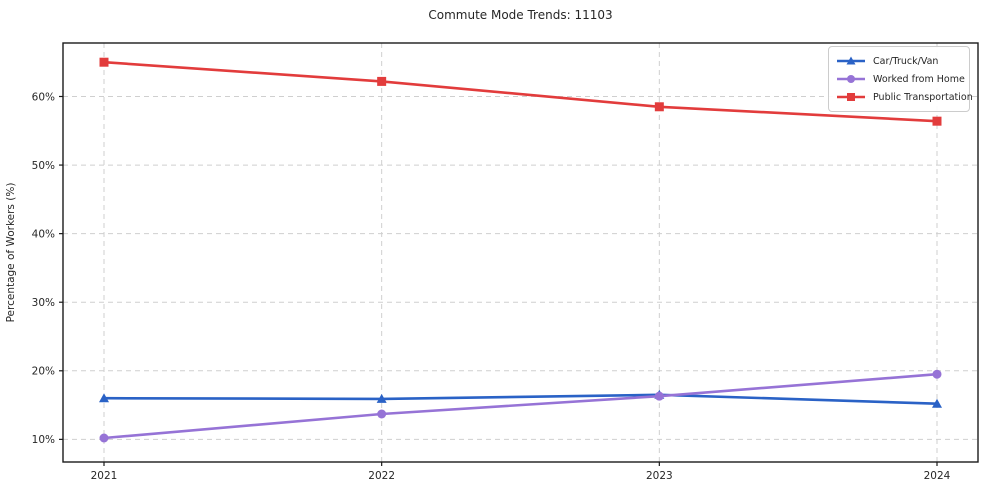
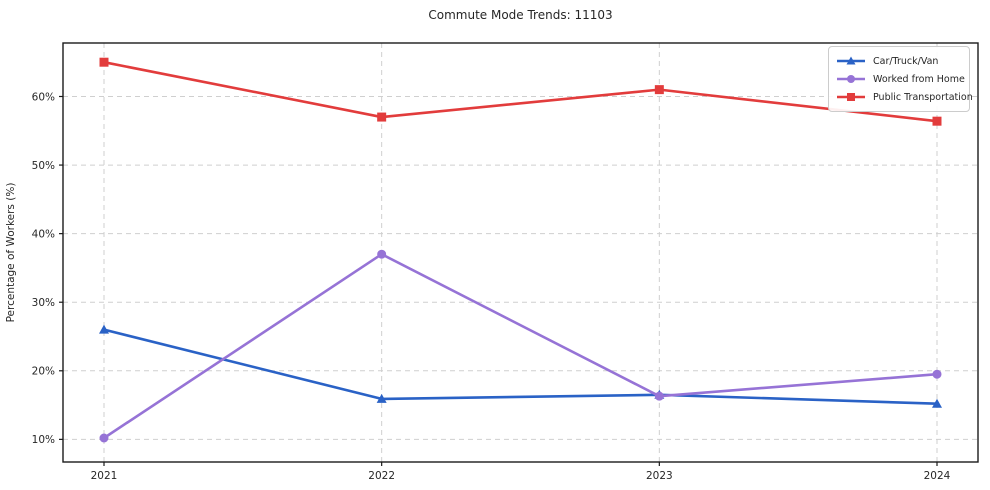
Car/Truck/Van/2021: 16% -> 26%
Worked from Home/2022: 14% -> 37%
Public Transportation/2022: 62% -> 57%
Public Transportation/2023: 58% -> 61%
